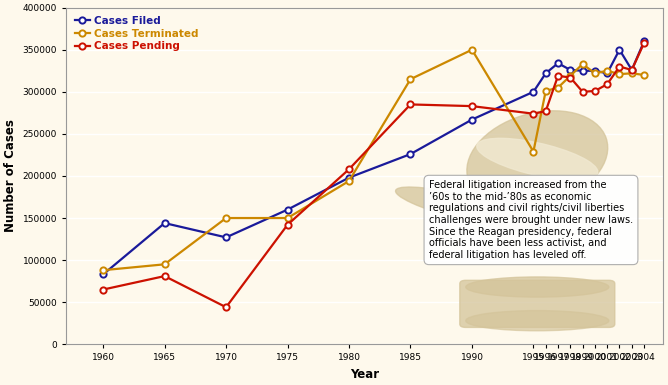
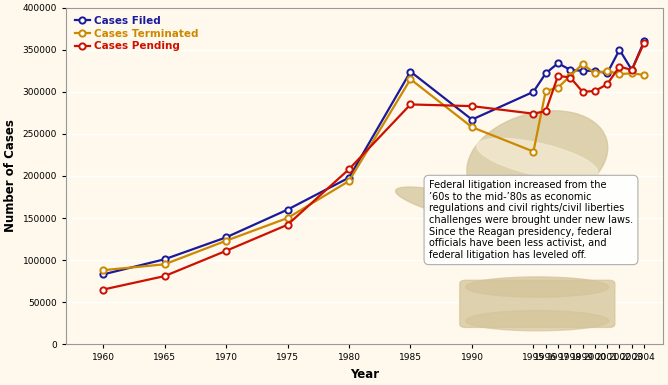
Cases Filed/1965: 144000 -> 101000
Cases Terminated/1970: 150000 -> 123000
Cases Pending/1970: 44000 -> 111000
Cases Filed/1985: 226000 -> 324000
Cases Terminated/1990: 350000 -> 258000
